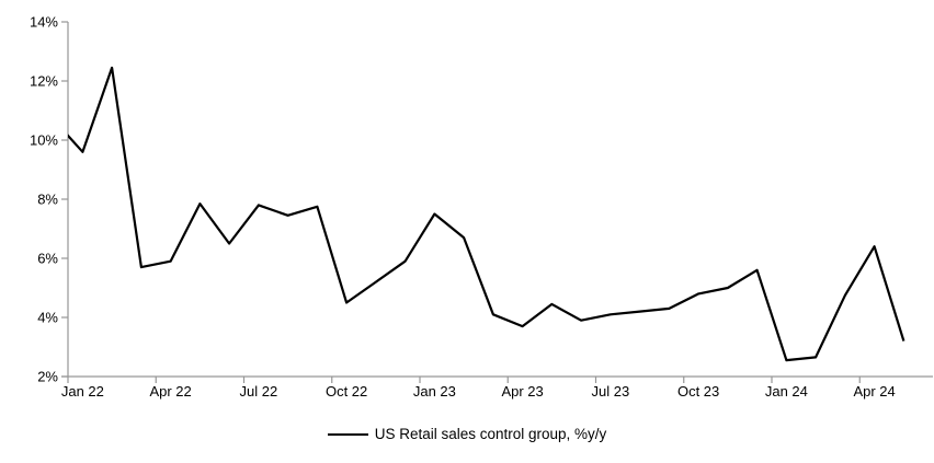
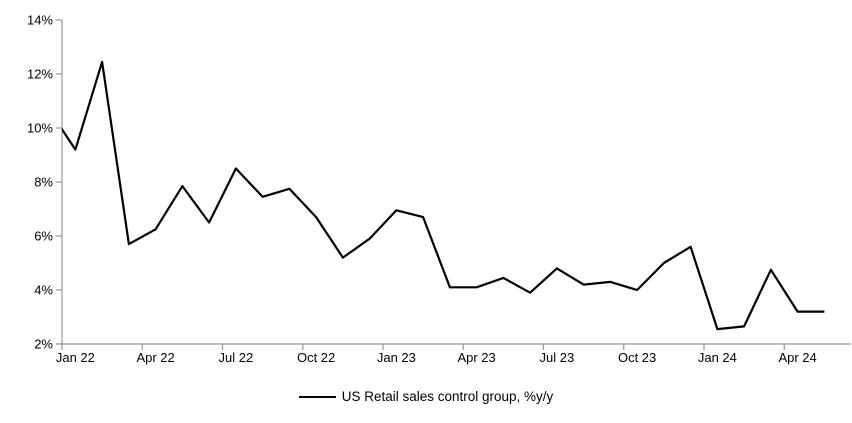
Jan 22: 9.6% -> 9.2%
Apr 22: 5.9% -> 6.2%
Jul 22: 7.8% -> 8.5%
Oct 22: 4.5% -> 6.7%
Jan 23: 7.5% -> 7.0%
Apr 23: 3.7% -> 4.1%
Jul 23: 4.1% -> 4.8%
Oct 23: 4.8% -> 4.0%
Apr 24: 6.4% -> 3.2%
